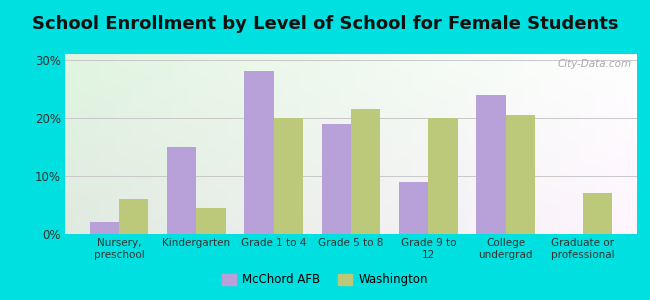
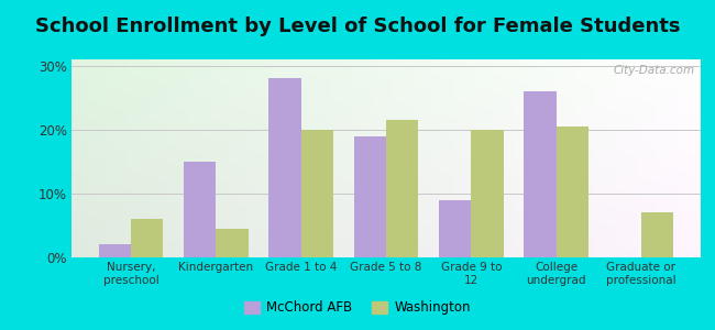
McChord AFB/College undergrad: 24% -> 26%
